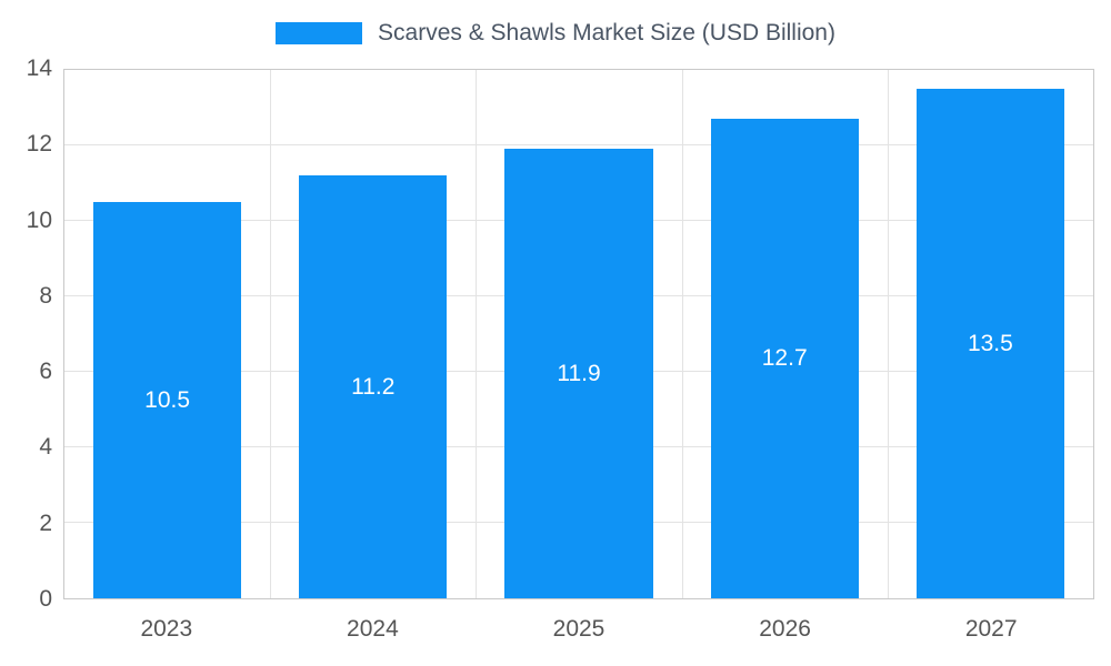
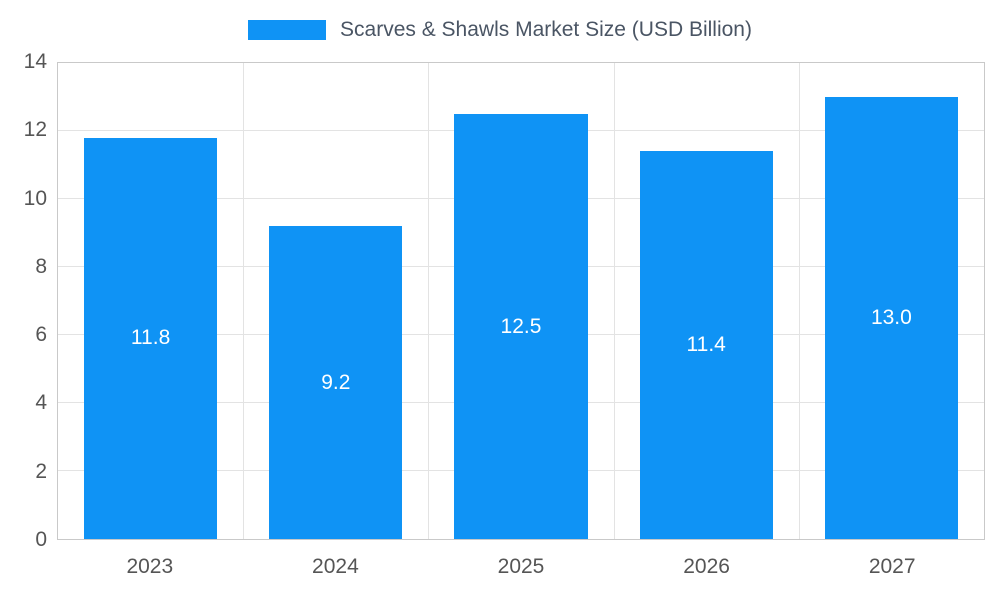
2023: 10.5 -> 11.8
2024: 11.2 -> 9.2
2025: 11.9 -> 12.5
2026: 12.7 -> 11.4
2027: 13.5 -> 13.0
